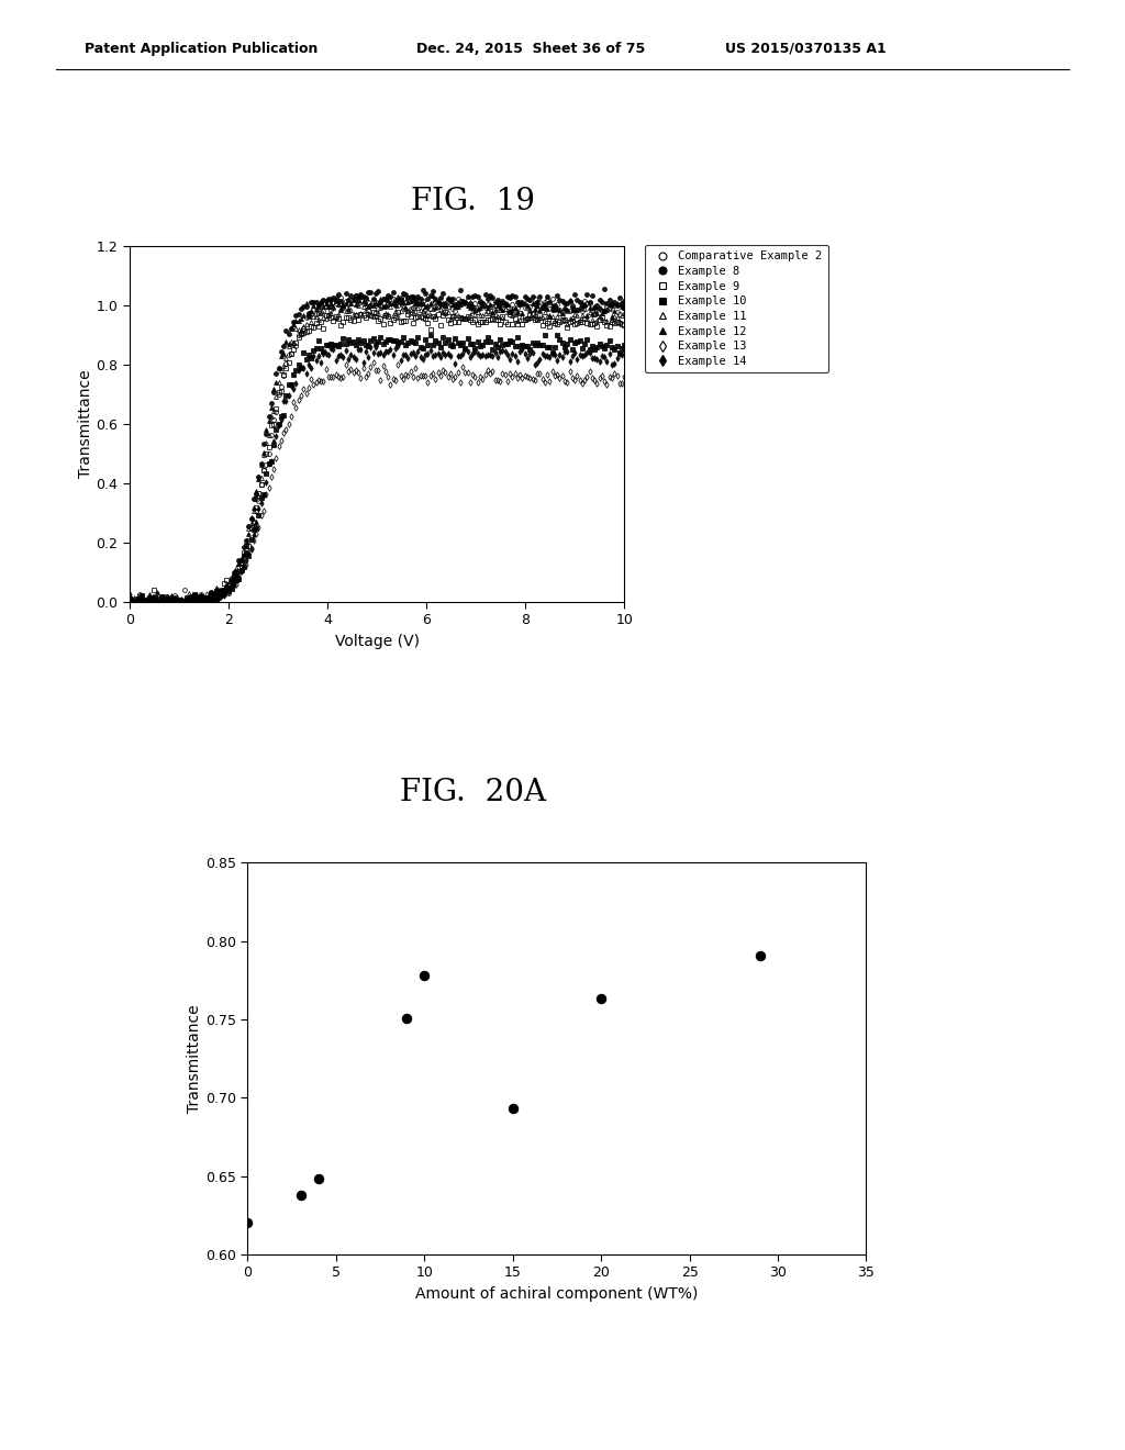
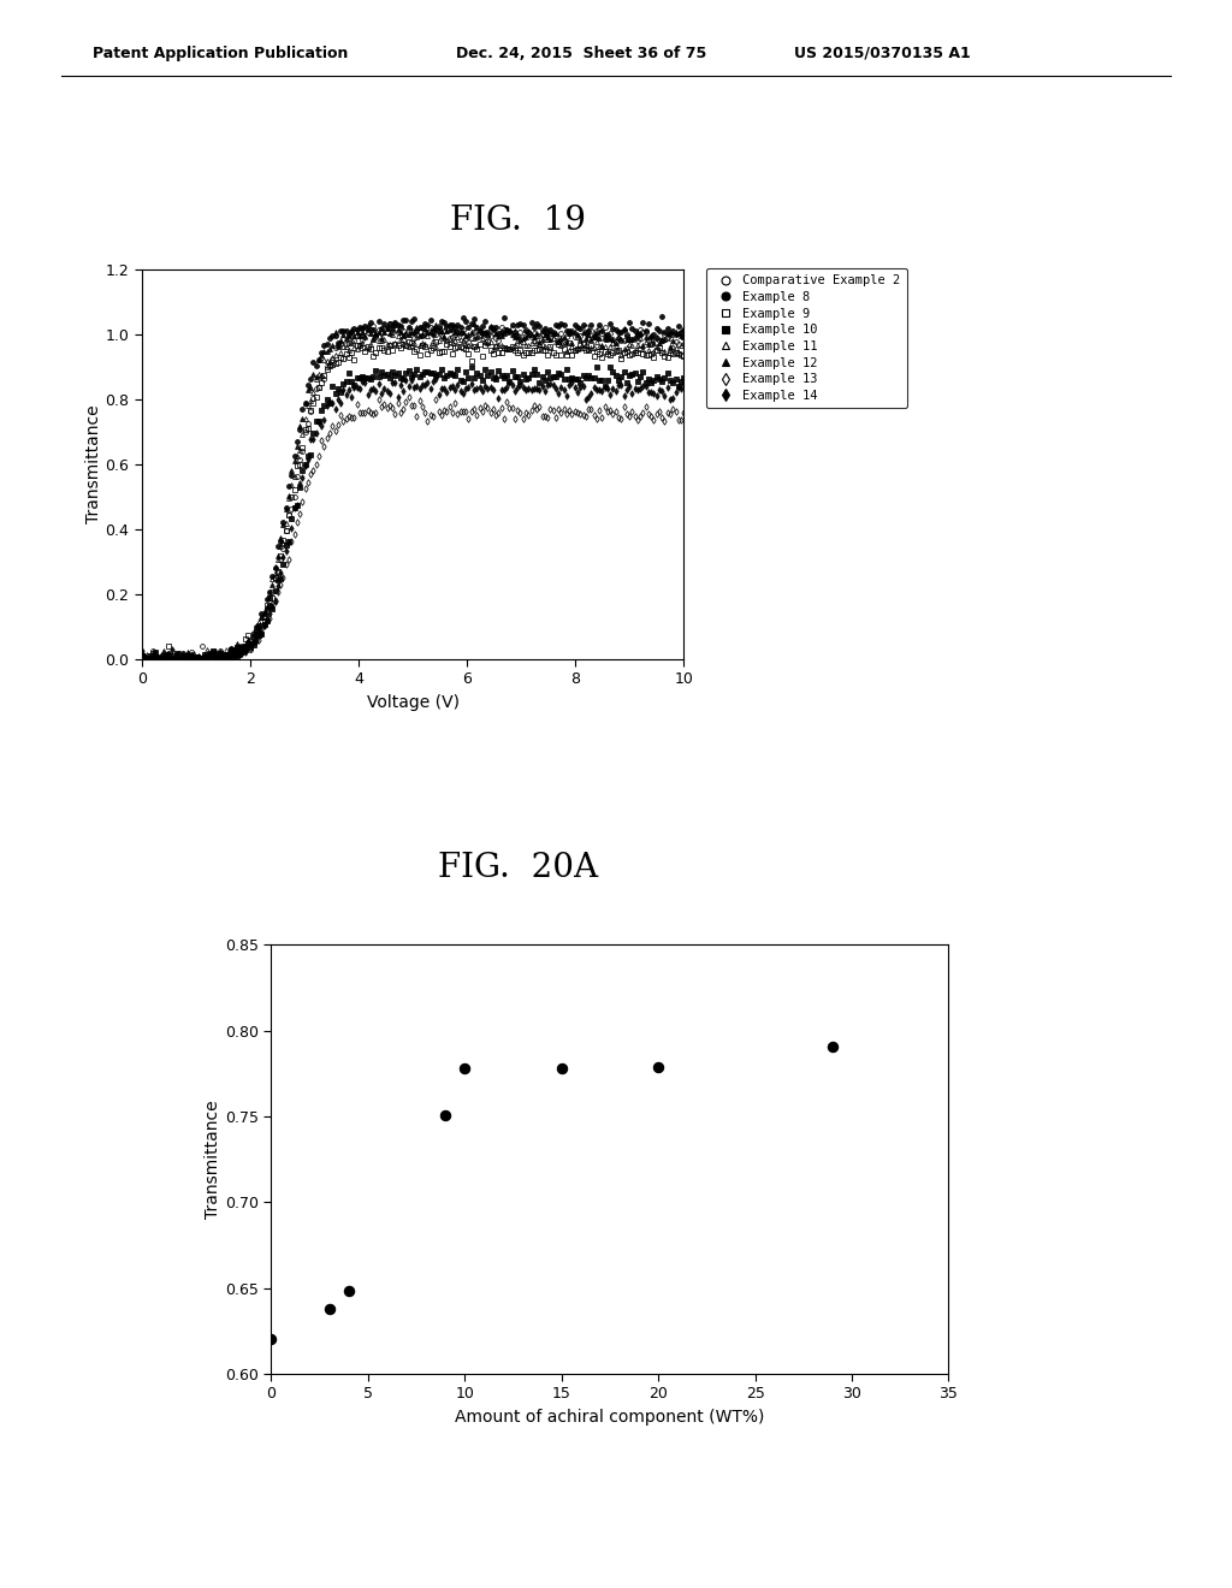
15: 0.693 -> 0.778
20: 0.763 -> 0.779
